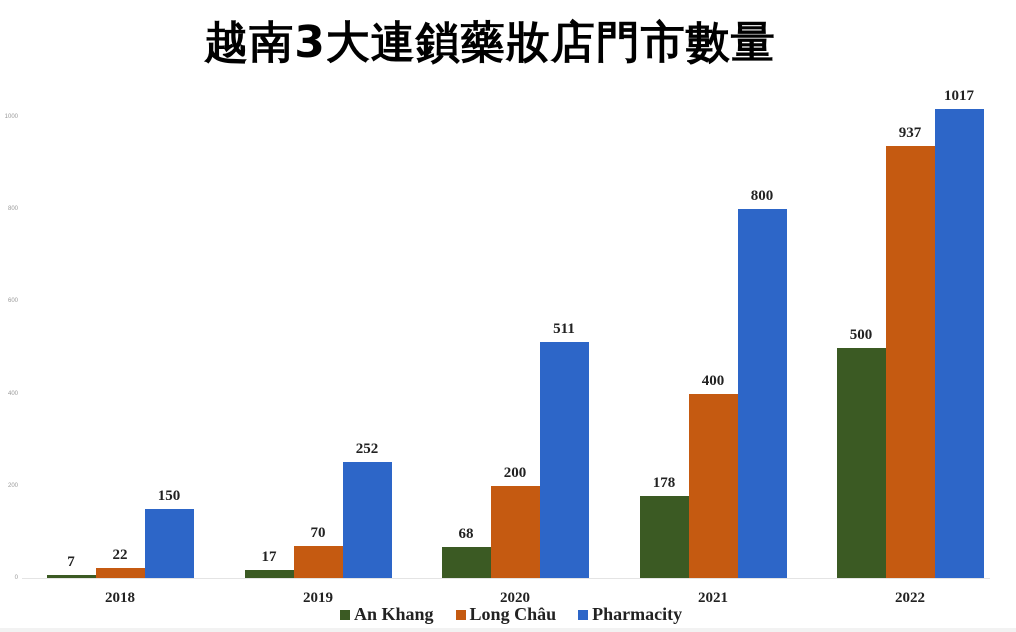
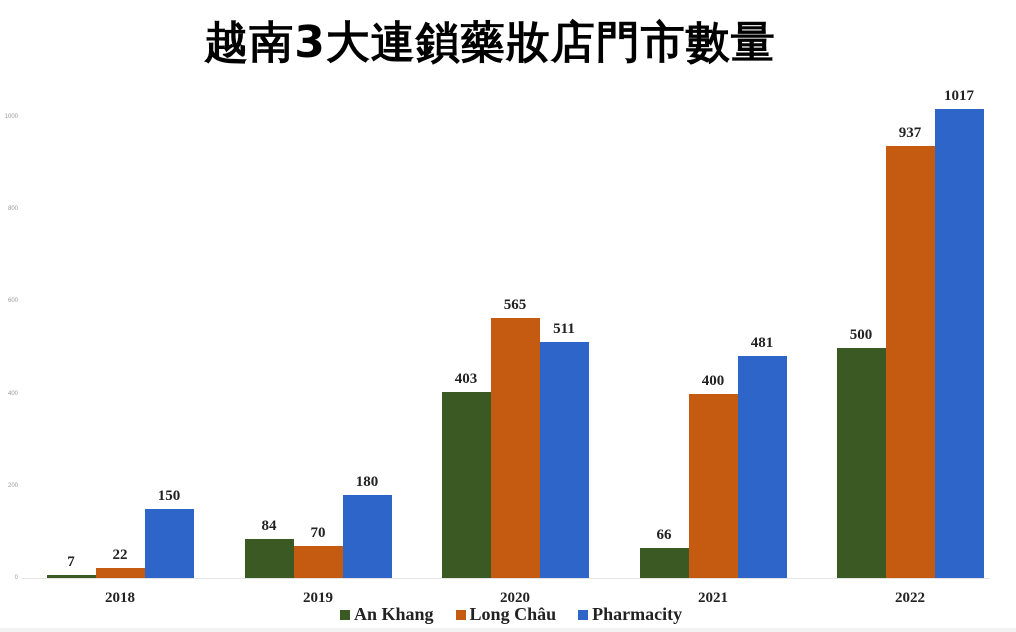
An Khang/2019: 17 -> 84
Pharmacity/2019: 252 -> 180
An Khang/2020: 68 -> 403
Long Châu/2020: 200 -> 565
An Khang/2021: 178 -> 66
Pharmacity/2021: 800 -> 481
